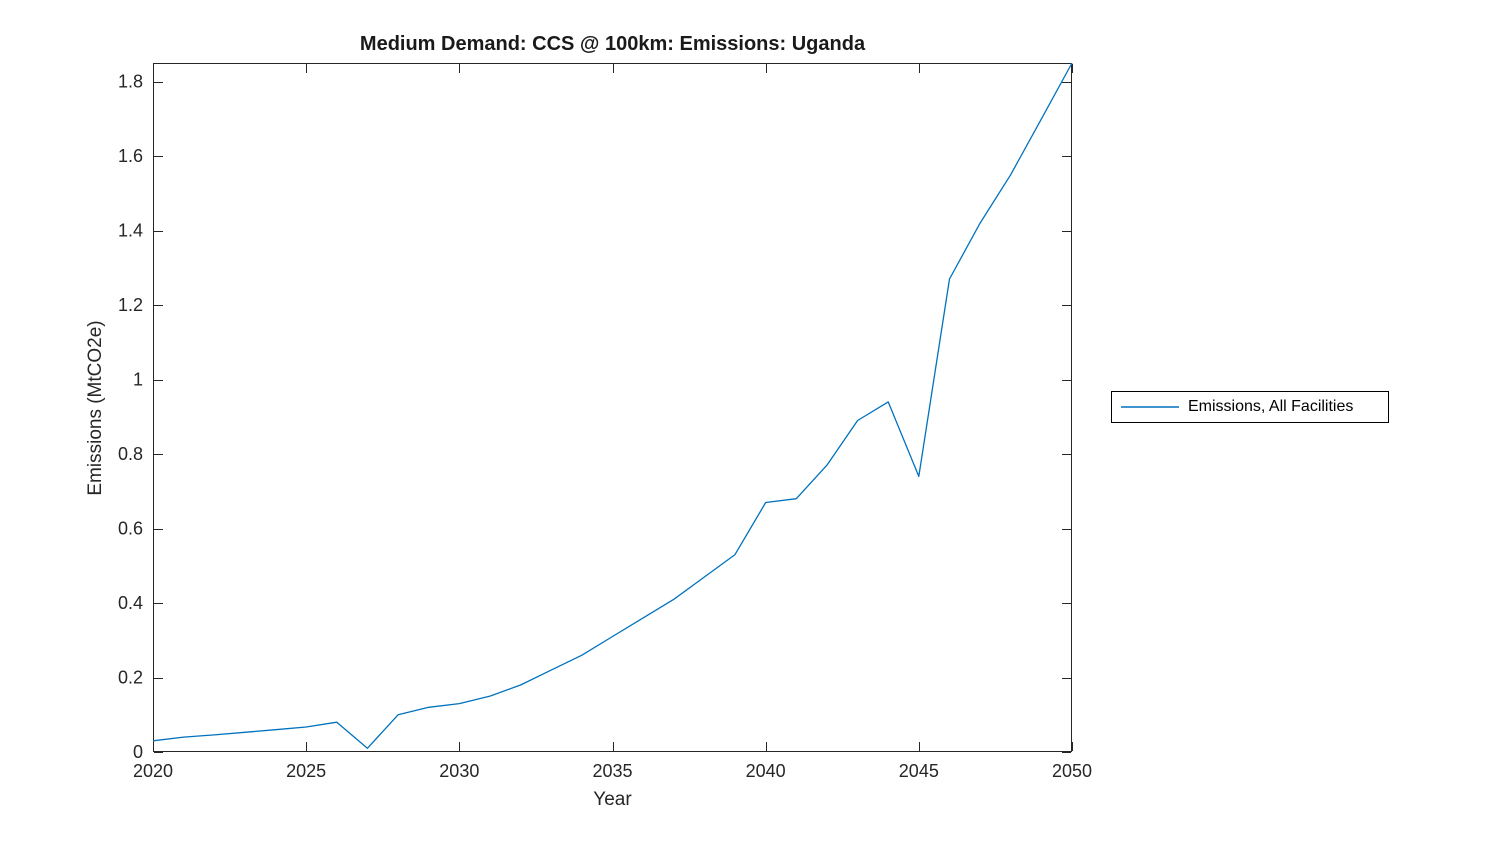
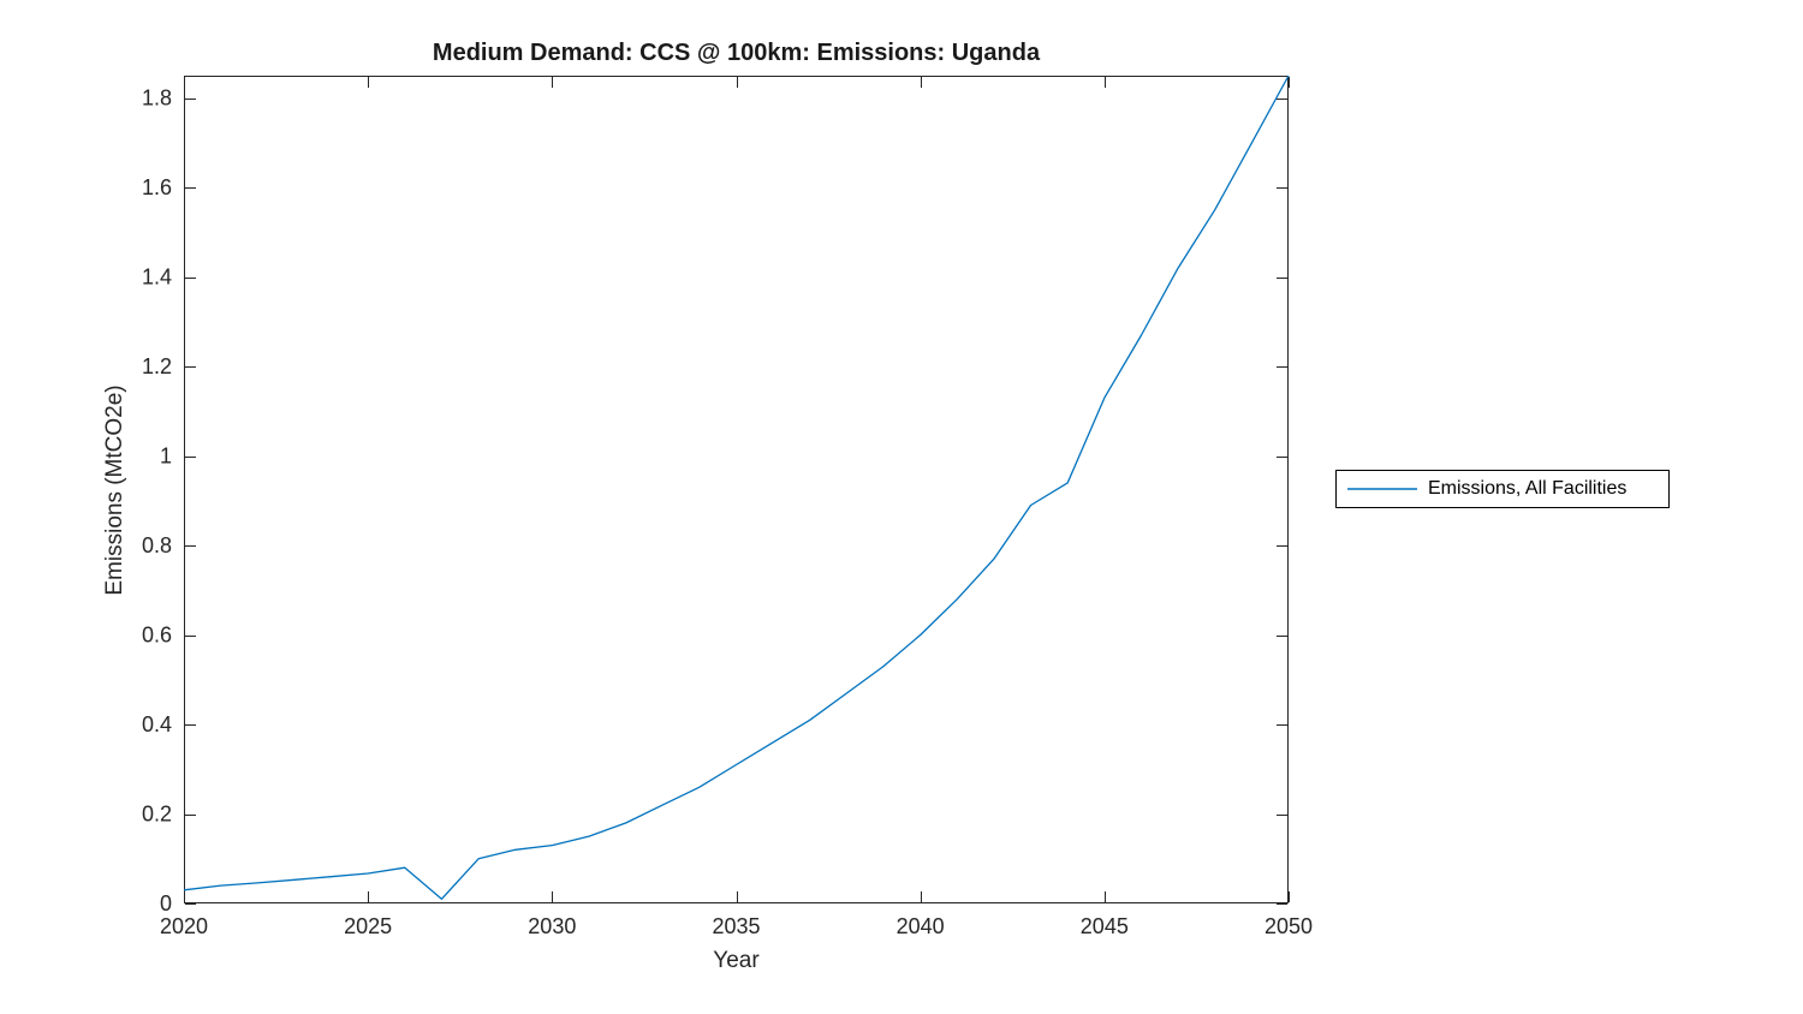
2040: 0.67 -> 0.60
2045: 0.74 -> 1.13
